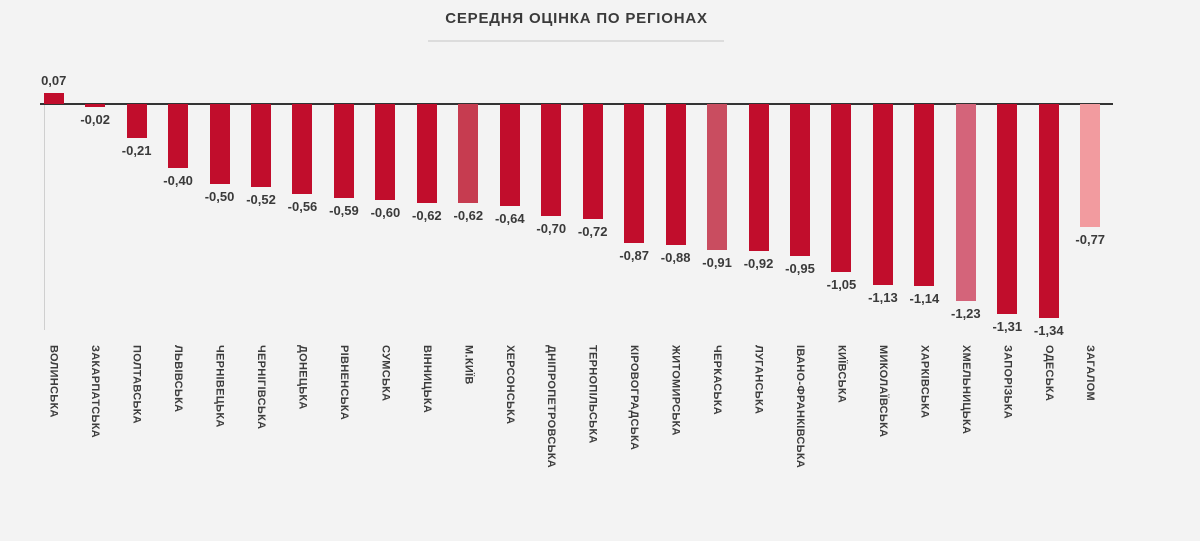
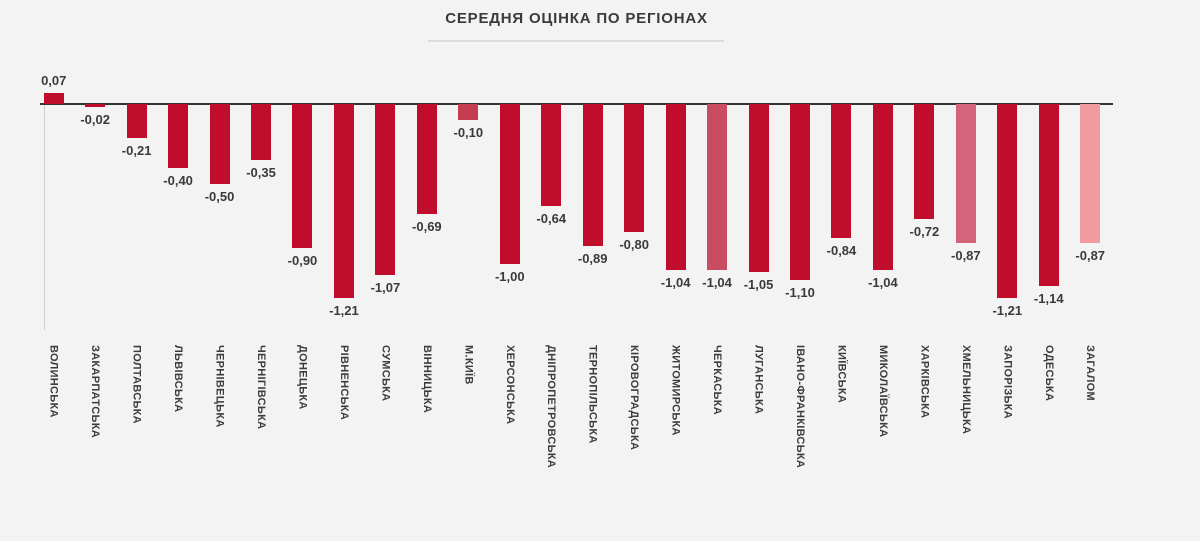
ЧЕРНІГІВСЬКА: -0,52 -> -0,35
ДОНЕЦЬКА: -0,56 -> -0,90
РІВНЕНСЬКА: -0,59 -> -1,21
СУМСЬКА: -0,60 -> -1,07
ВІННИЦЬКА: -0,62 -> -0,69
М.КИЇВ: -0,62 -> -0,10
ХЕРСОНСЬКА: -0,64 -> -1,00
ДНІПРОПЕТРОВСЬКА: -0,70 -> -0,64
ТЕРНОПІЛЬСЬКА: -0,72 -> -0,89
КІРОВОГРАДСЬКА: -0,87 -> -0,80
ЖИТОМИРСЬКА: -0,88 -> -1,04
ЧЕРКАСЬКА: -0,91 -> -1,04
ЛУГАНСЬКА: -0,92 -> -1,05
ІВАНО-ФРАНКІВСЬКА: -0,95 -> -1,10
КИЇВСЬКА: -1,05 -> -0,84
МИКОЛАЇВСЬКА: -1,13 -> -1,04
ХАРКІВСЬКА: -1,14 -> -0,72
ХМЕЛЬНИЦЬКА: -1,23 -> -0,87
ЗАПОРІЗЬКА: -1,31 -> -1,21
ОДЕСЬКА: -1,34 -> -1,14
ЗАГАЛОМ: -0,77 -> -0,87
